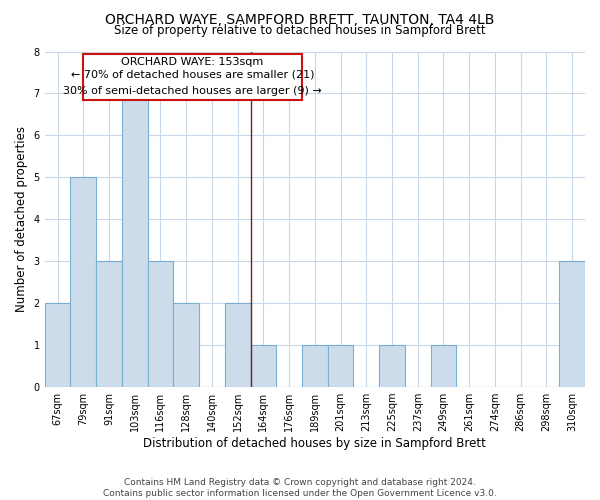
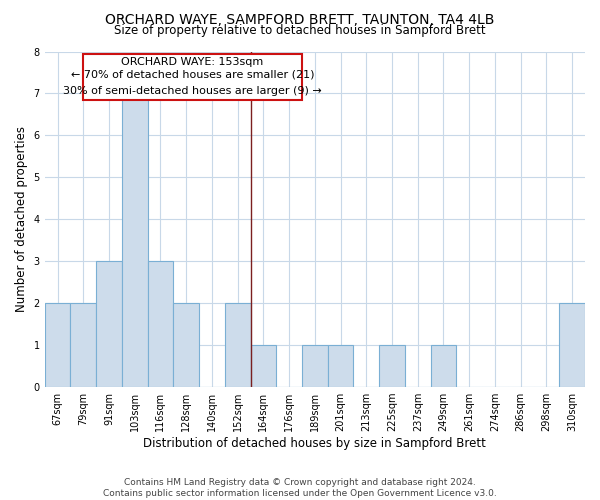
79sqm: 5 -> 2
310sqm: 3 -> 2
